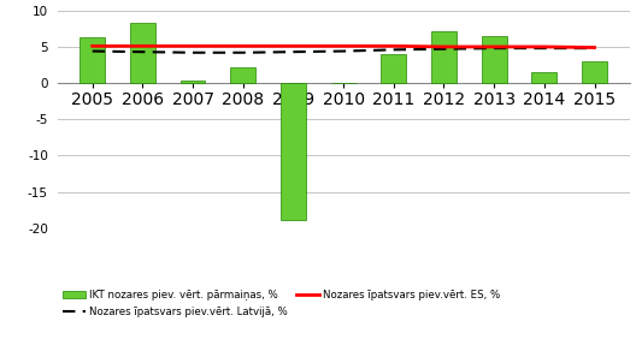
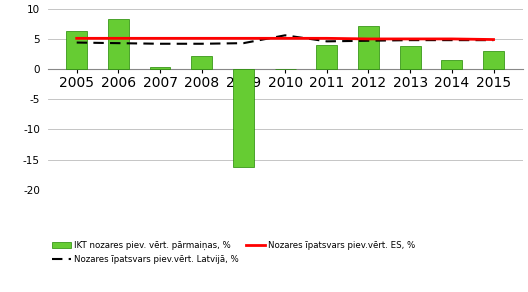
IKT nozares piev. vērt. pārmaiņas, %/2009: -18.8 -> -16.2
Nozares īpatsvars piev.vērt. Latvijā, %/2010: 4.4 -> 5.6
IKT nozares piev. vērt. pārmaiņas, %/2013: 6.5 -> 3.8
